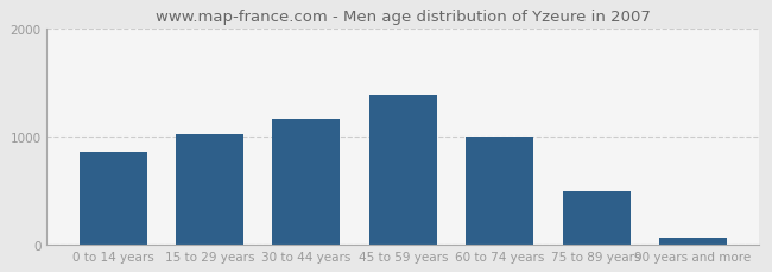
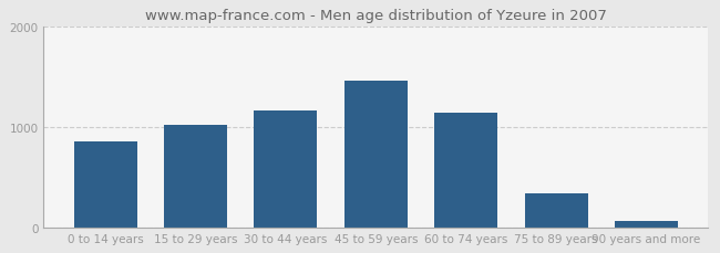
45 to 59 years: 1390 -> 1460
60 to 74 years: 1000 -> 1140
75 to 89 years: 490 -> 340
